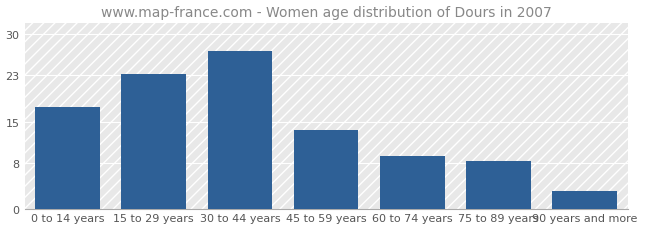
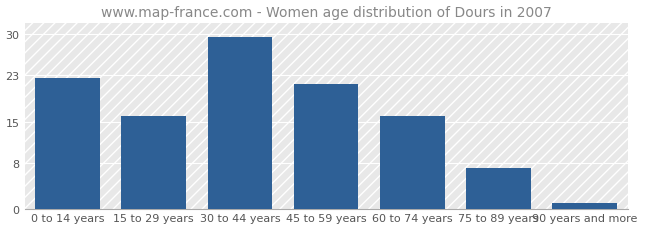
0 to 14 years: 17.6 -> 22.5
15 to 29 years: 23.2 -> 16.0
30 to 44 years: 27.2 -> 29.5
45 to 59 years: 13.6 -> 21.5
60 to 74 years: 9.2 -> 16.0
75 to 89 years: 8.2 -> 7.0
90 years and more: 3.2 -> 1.0
